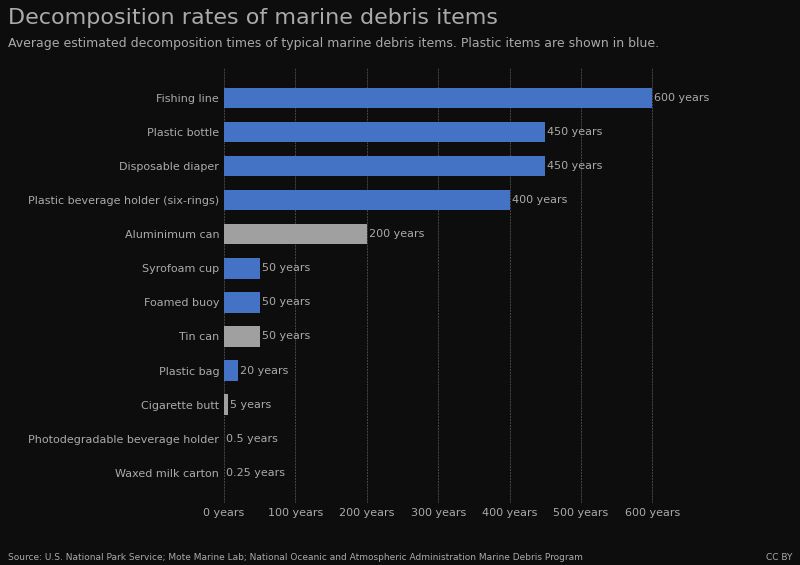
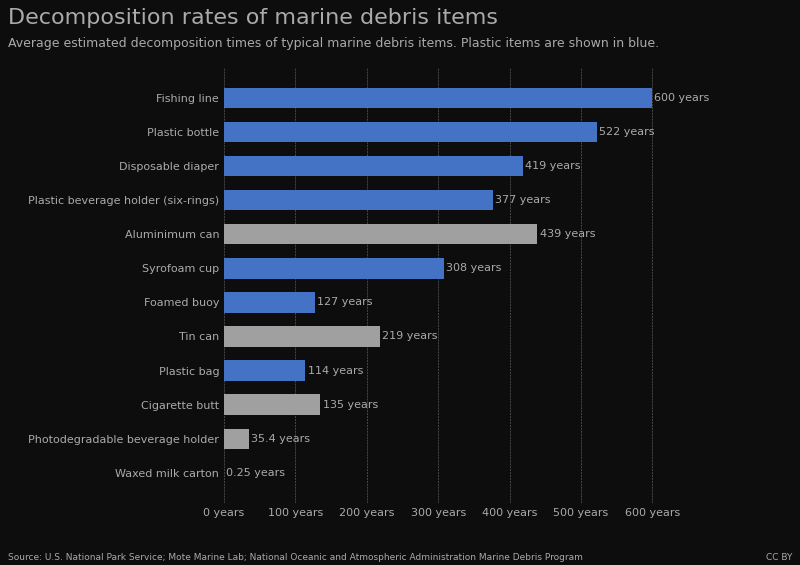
Plastic bottle: 450 -> 522
Disposable diaper: 450 -> 419
Plastic beverage holder (six-rings): 400 -> 377
Aluminimum can: 200 -> 439
Syrofoam cup: 50 -> 308
Foamed buoy: 50 -> 127
Tin can: 50 -> 219
Plastic bag: 20 -> 114
Cigarette butt: 5 -> 135
Photodegradable beverage holder: 0.5 -> 35.4
